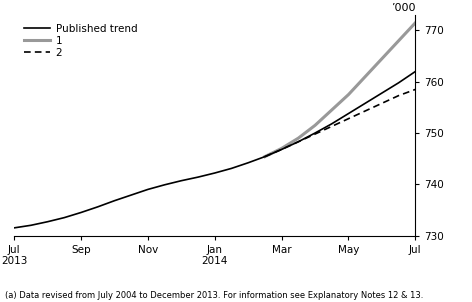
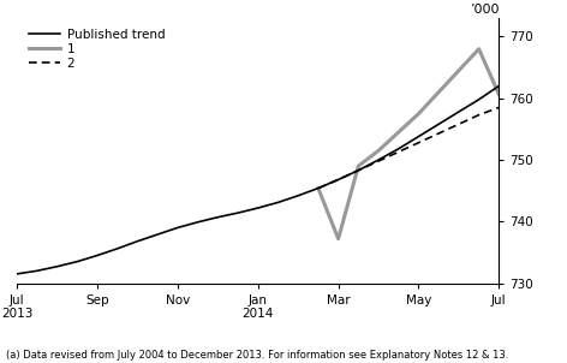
1/Mar: 747.0 -> 737.2
1/Jul: 771.5 -> 760.6
